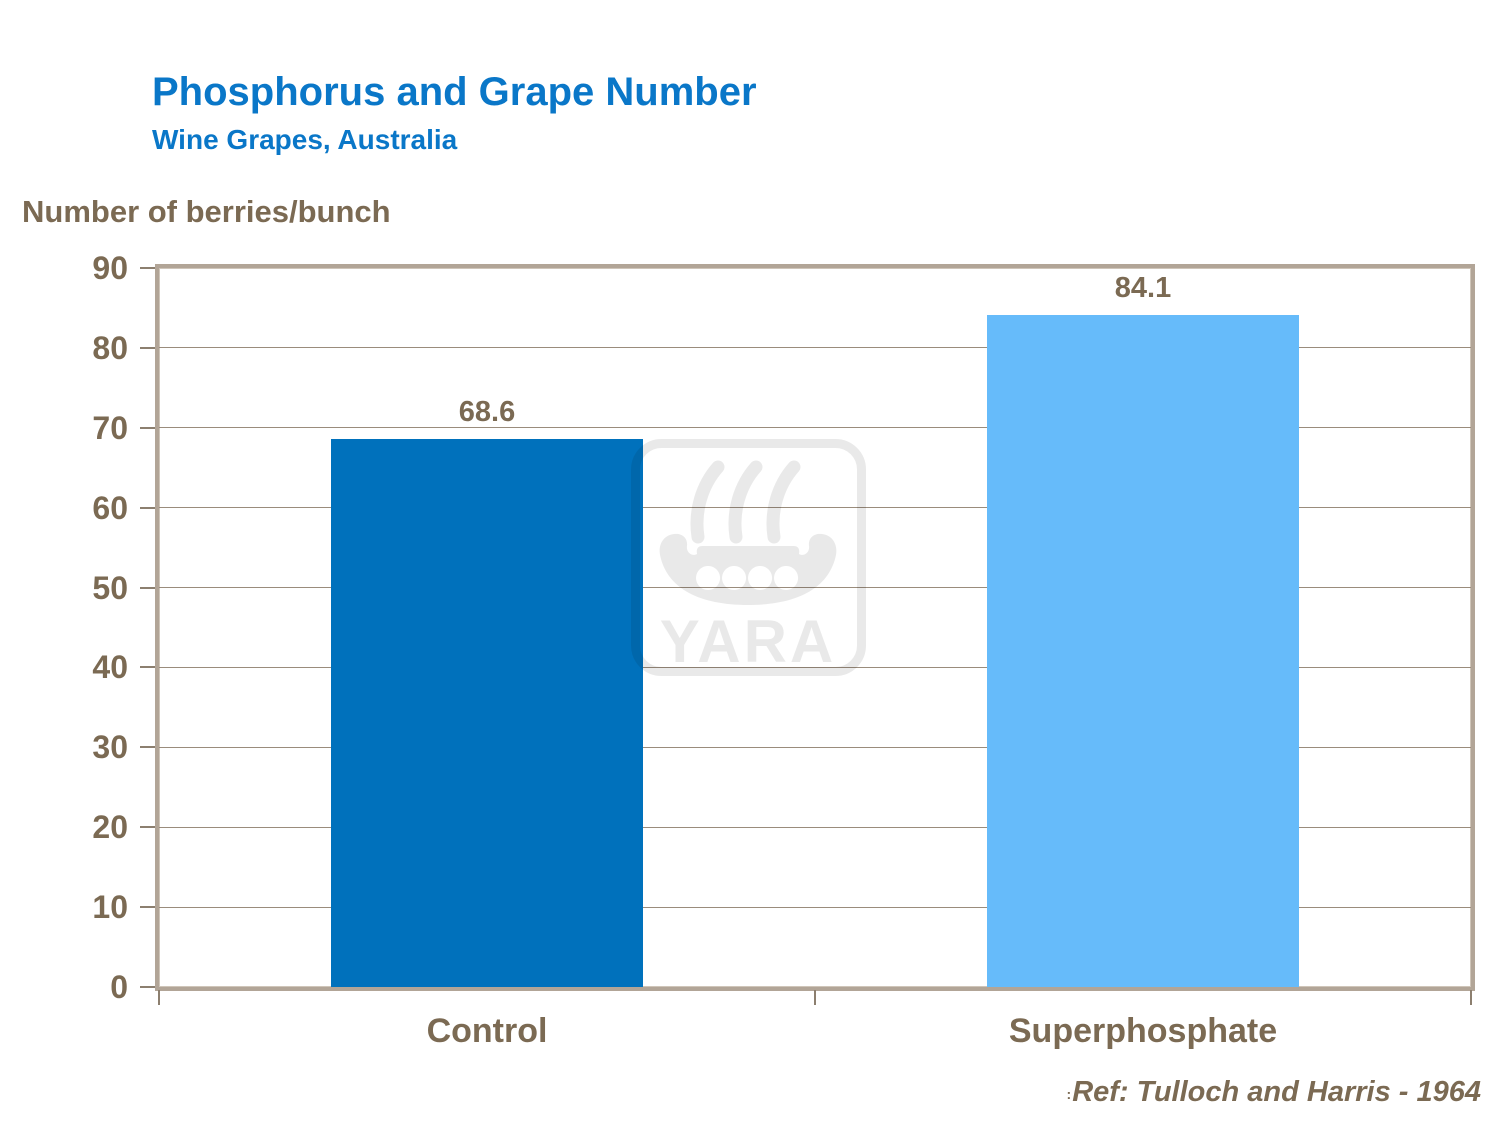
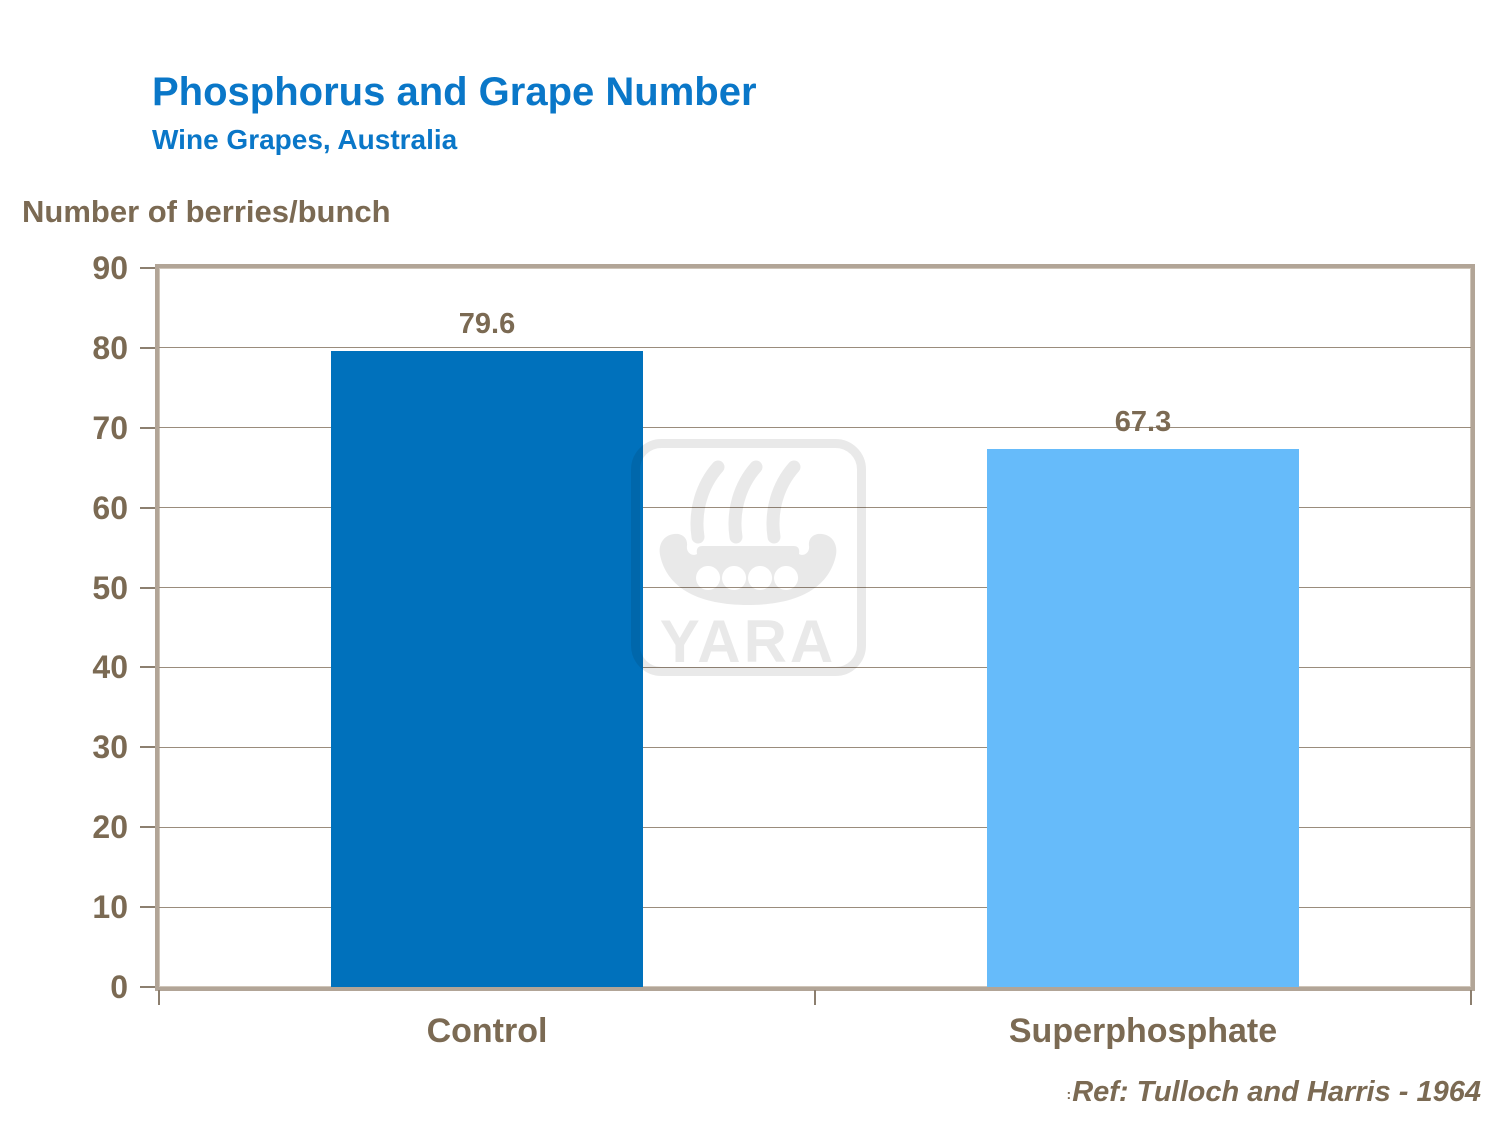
Control: 68.6 -> 79.6
Superphosphate: 84.1 -> 67.3
